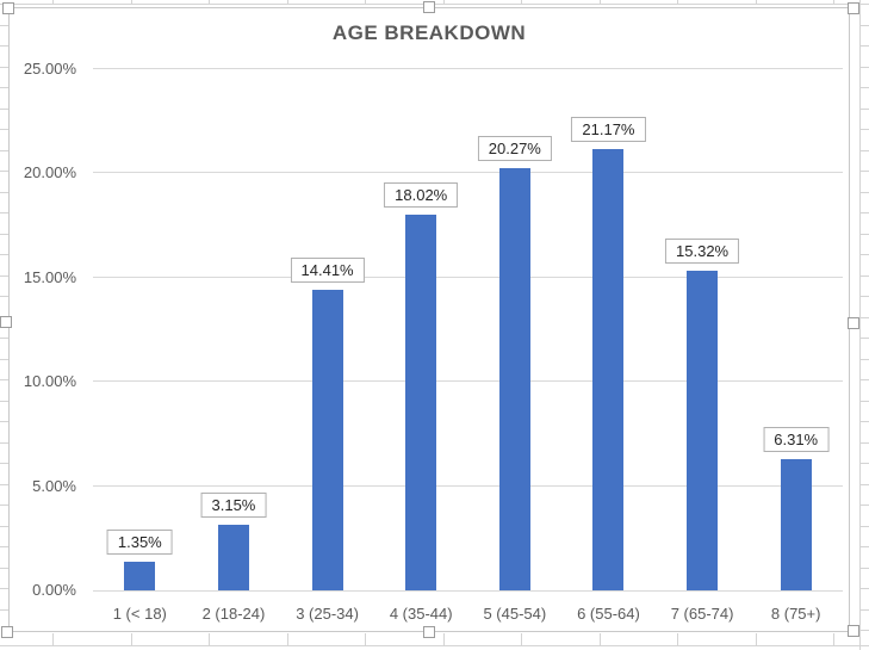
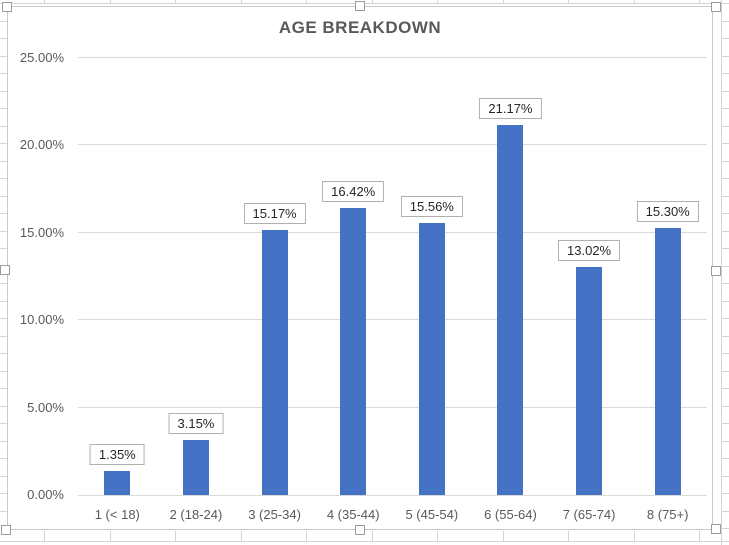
3 (25-34): 14.41% -> 15.17%
4 (35-44): 18.02% -> 16.42%
5 (45-54): 20.27% -> 15.56%
7 (65-74): 15.32% -> 13.02%
8 (75+): 6.31% -> 15.30%
